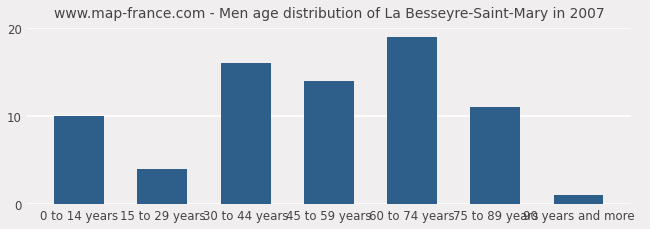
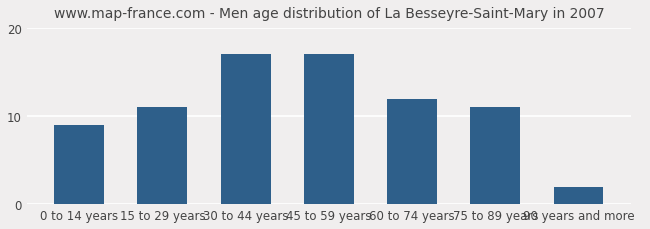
0 to 14 years: 10 -> 9
15 to 29 years: 4 -> 11
30 to 44 years: 16 -> 17
45 to 59 years: 14 -> 17
60 to 74 years: 19 -> 12
90 years and more: 1 -> 2
